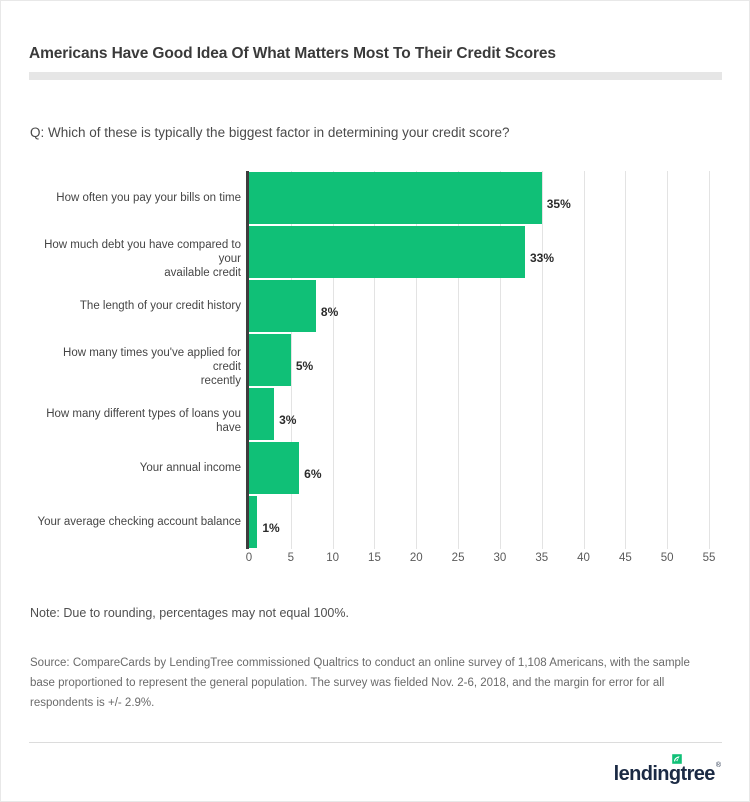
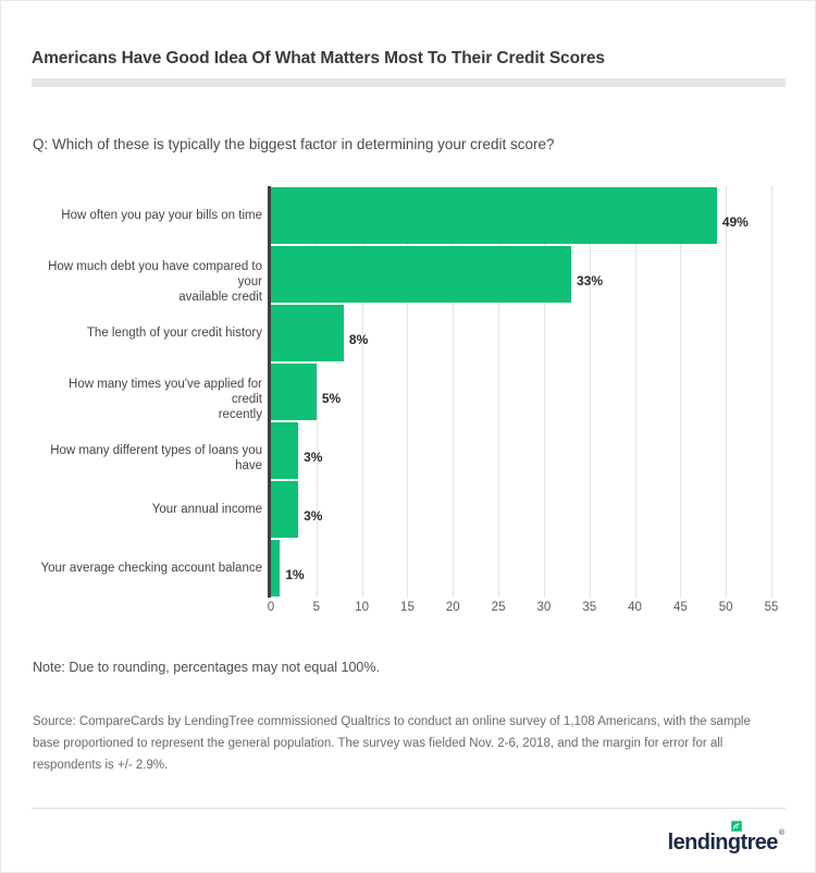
How often you pay your bills on time: 35% -> 49%
Your annual income: 6% -> 3%
